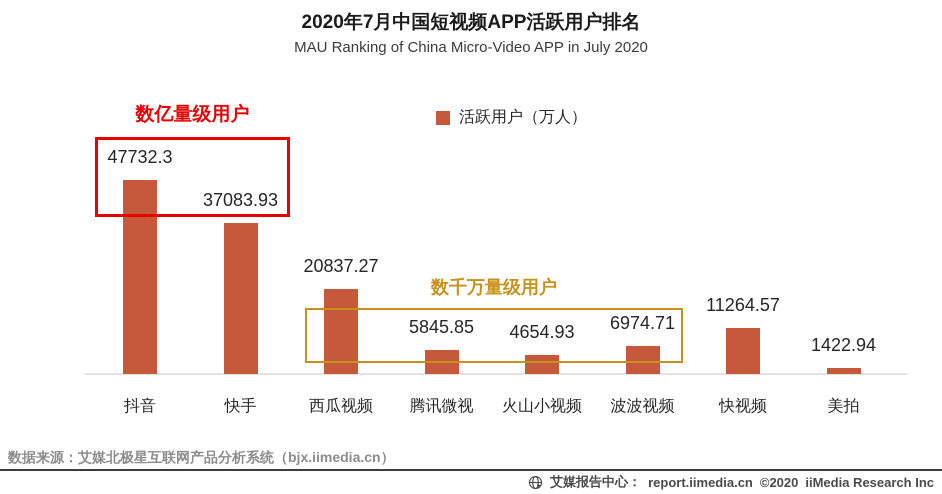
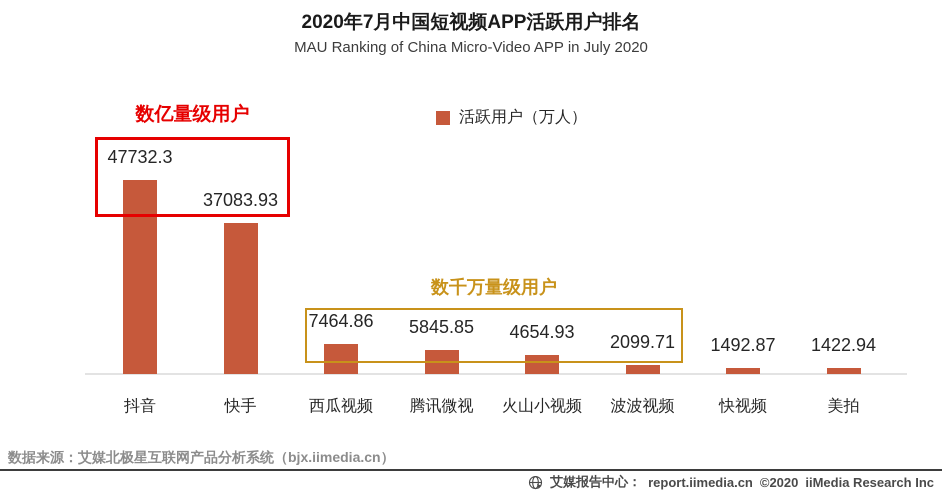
西瓜视频: 20837.27 -> 7464.86
波波视频: 6974.71 -> 2099.71
快视频: 11264.57 -> 1492.87
